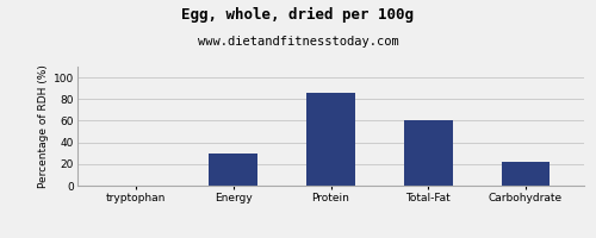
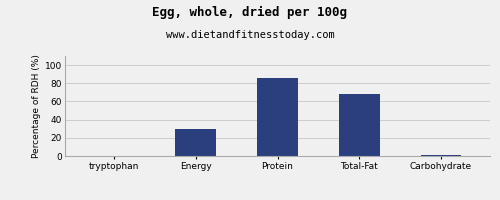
Total-Fat: 60 -> 68
Carbohydrate: 22 -> 1
